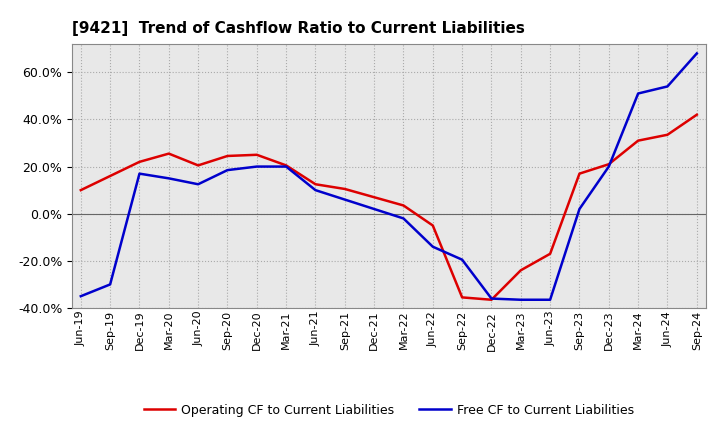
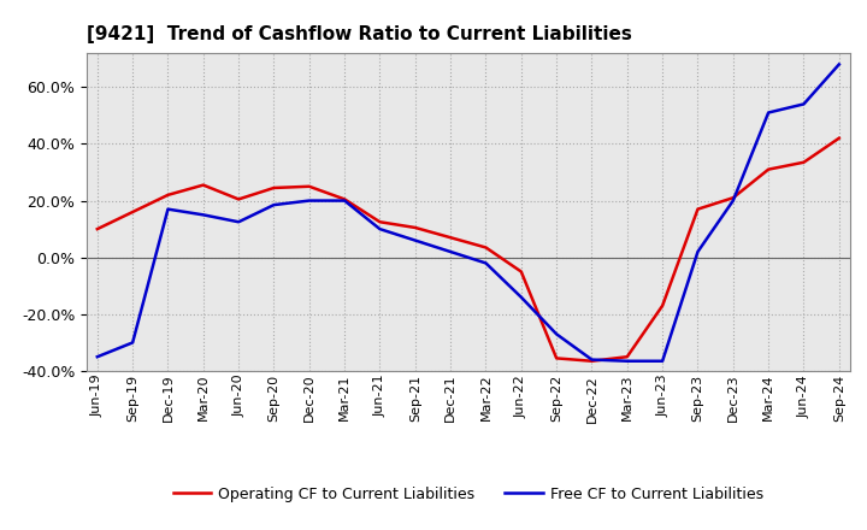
Free CF to Current Liabilities/Sep-22: -19.5% -> -27.0%
Operating CF to Current Liabilities/Mar-23: -24.0% -> -35.0%
